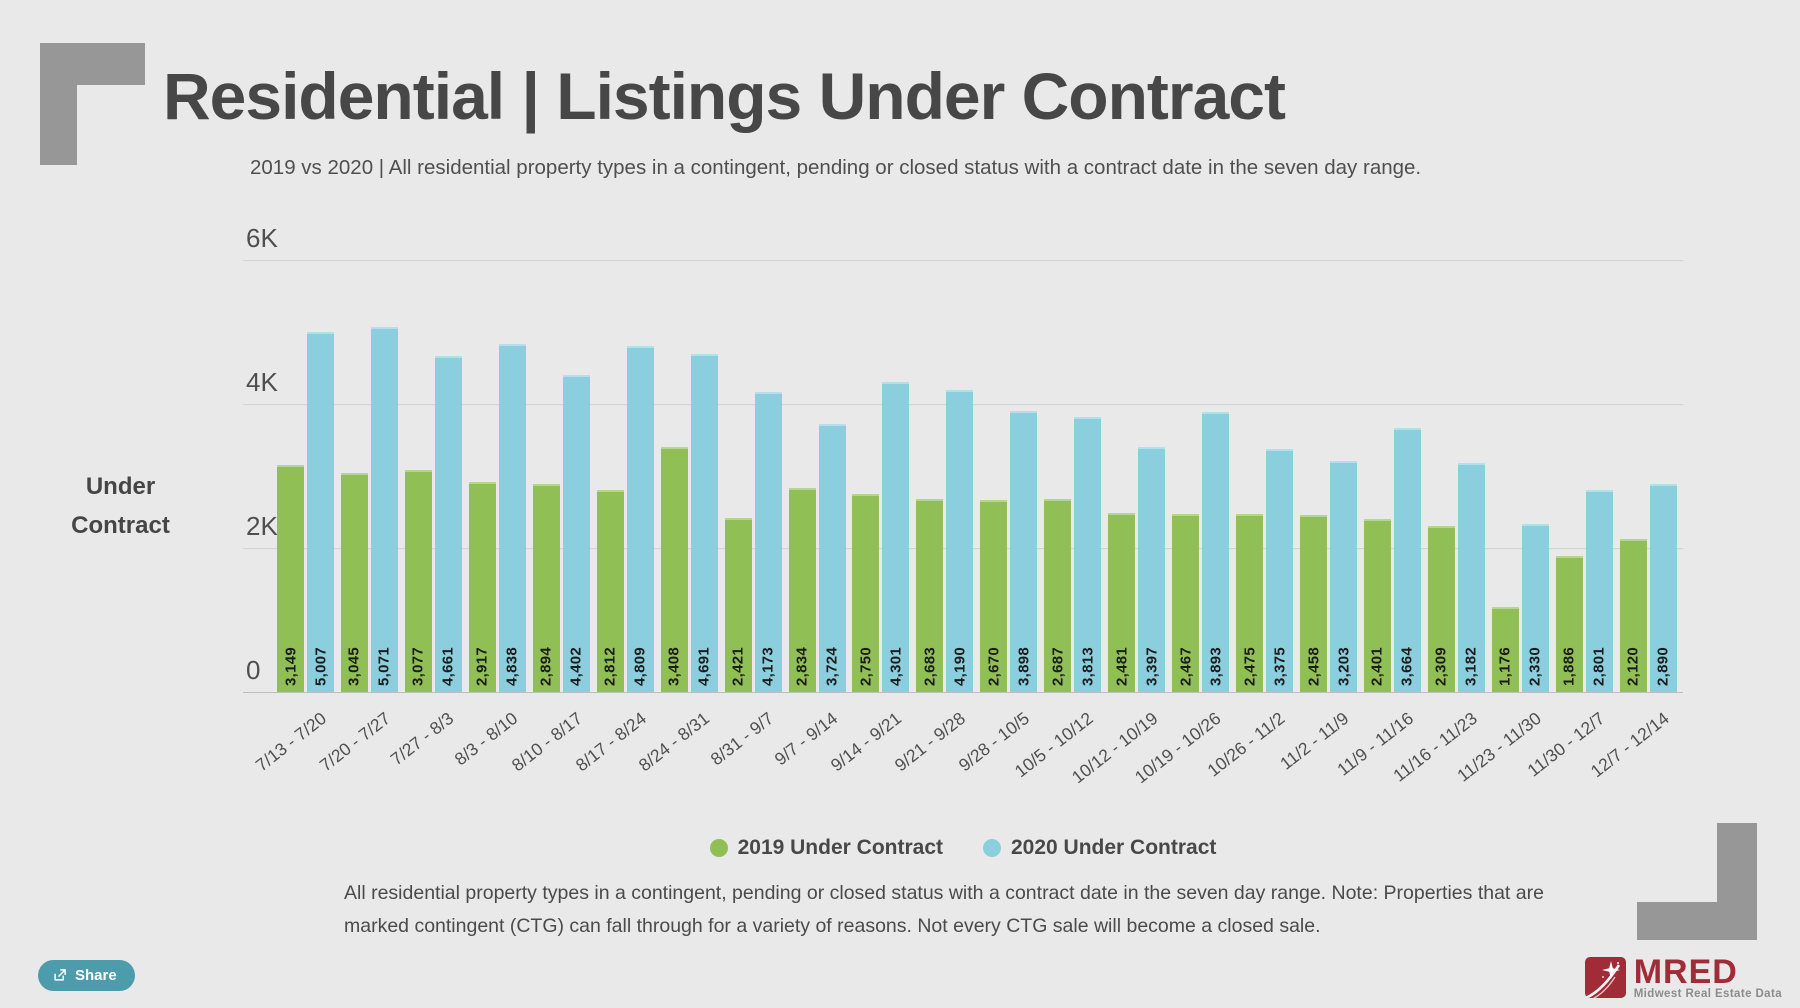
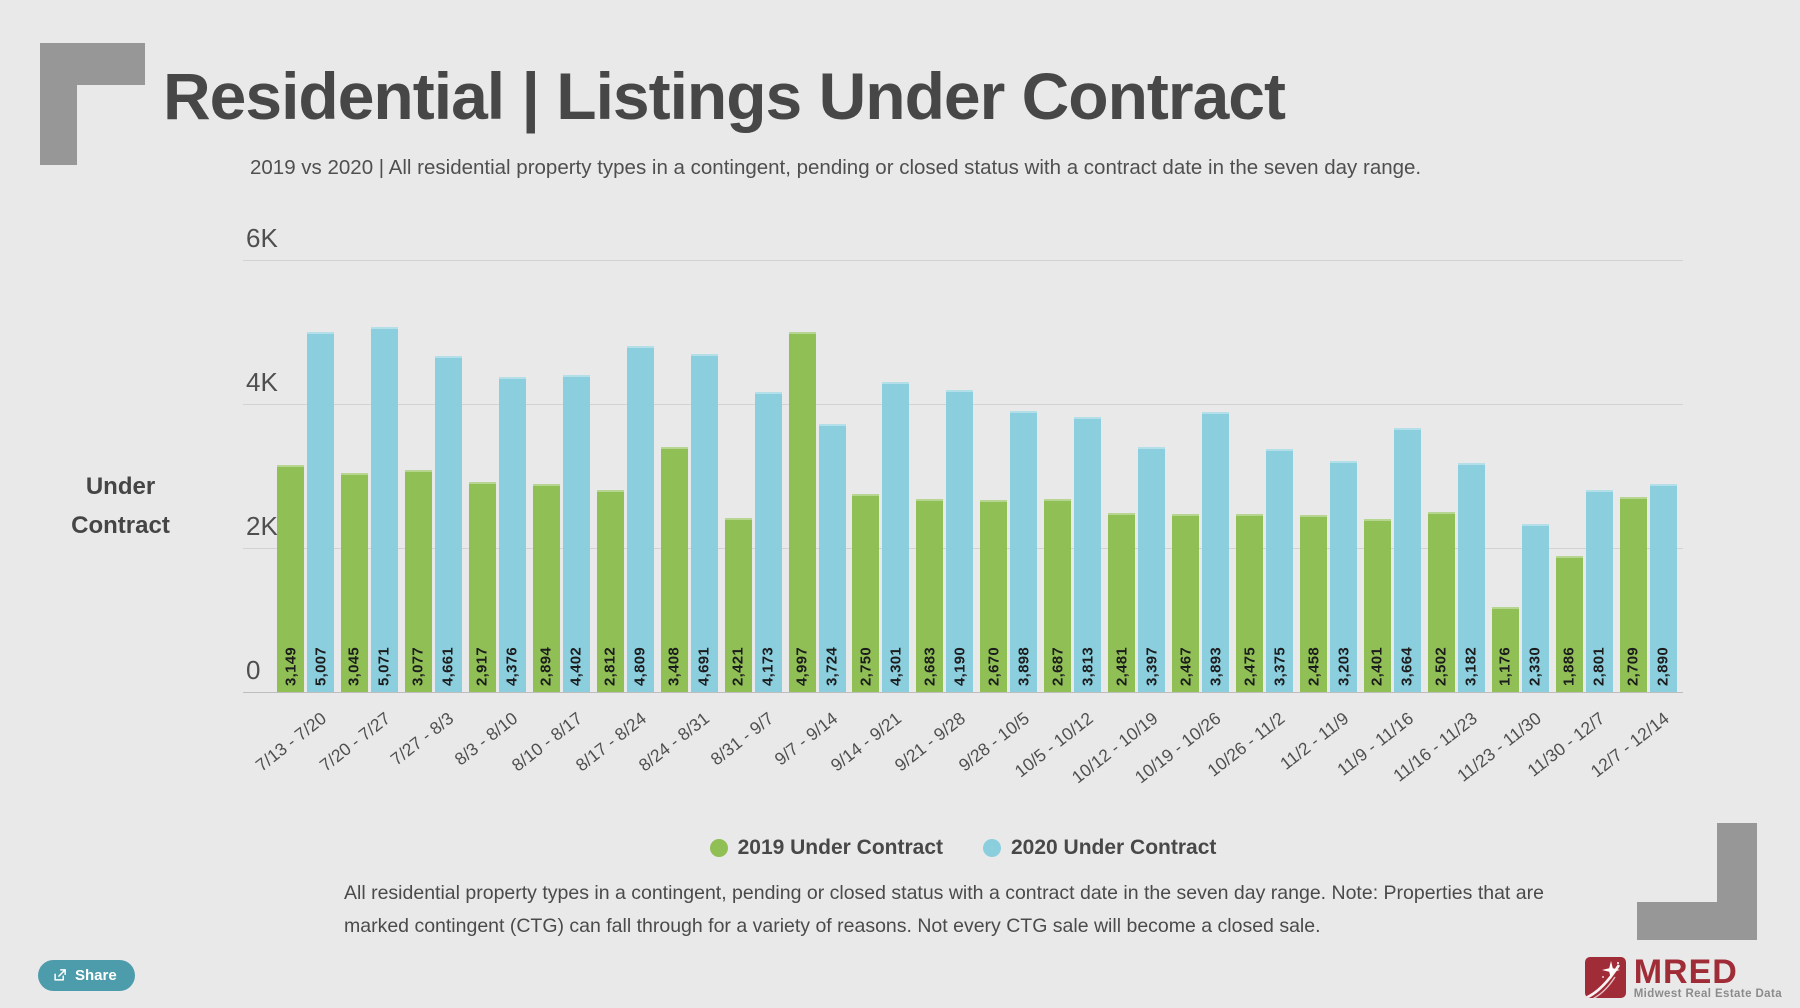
2020 Under Contract/8/3 - 8/10: 4,838 -> 4,376
2019 Under Contract/9/7 - 9/14: 2,834 -> 4,997
2019 Under Contract/11/16 - 11/23: 2,309 -> 2,502
2019 Under Contract/12/7 - 12/14: 2,120 -> 2,709
